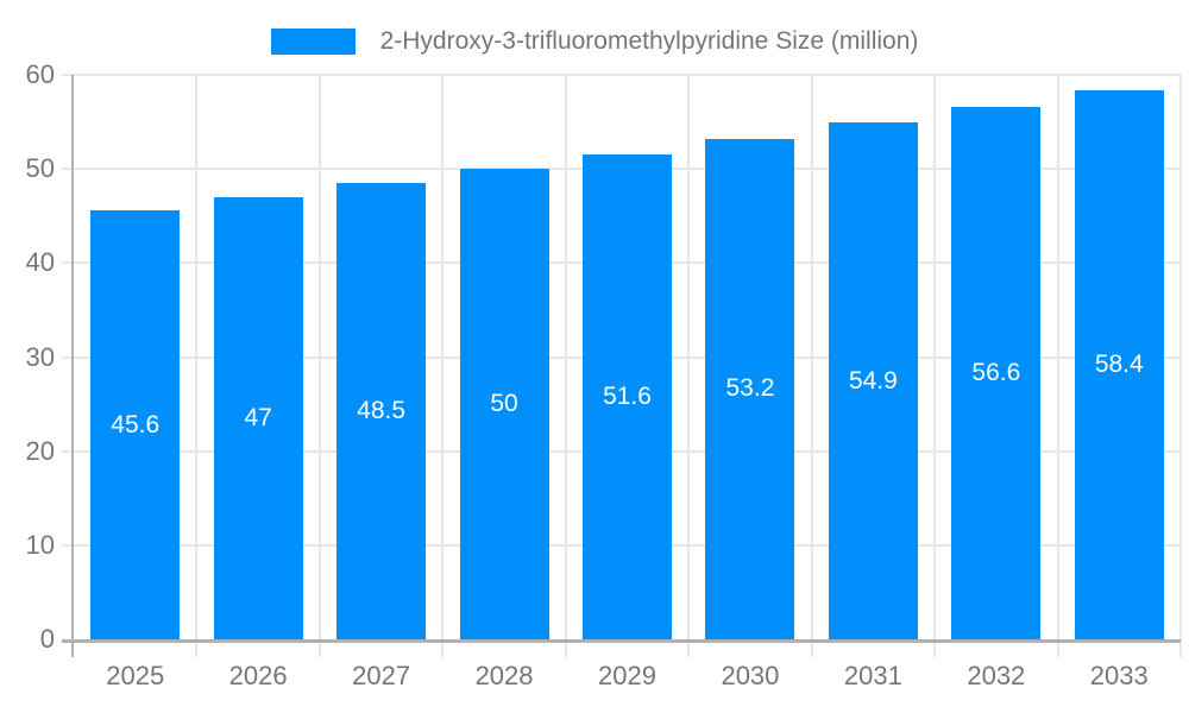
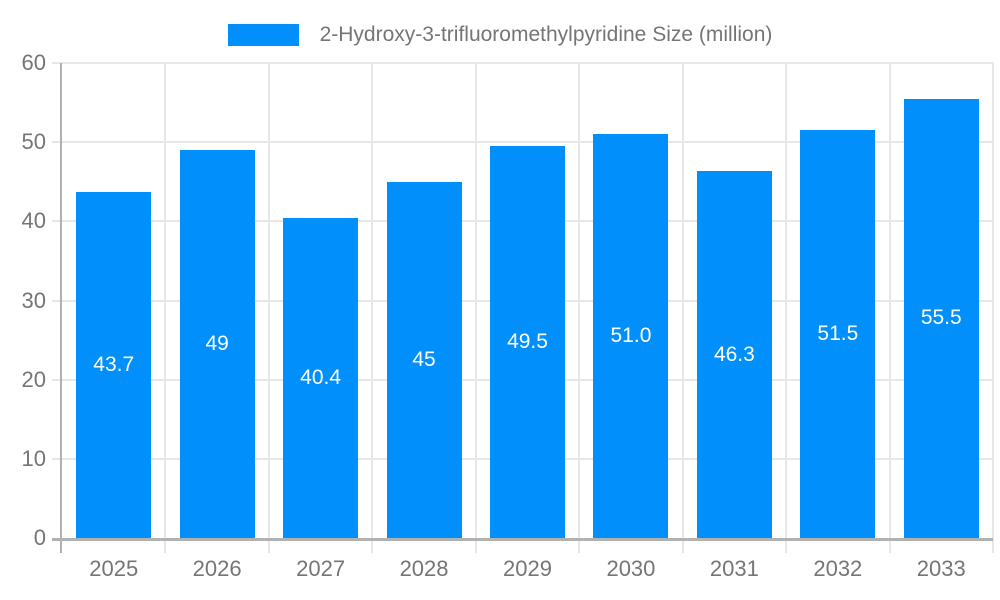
2025: 45.6 -> 43.7
2026: 47 -> 49
2027: 48.5 -> 40.4
2028: 50 -> 45
2029: 51.6 -> 49.5
2030: 53.2 -> 51.0
2031: 54.9 -> 46.3
2032: 56.6 -> 51.5
2033: 58.4 -> 55.5
